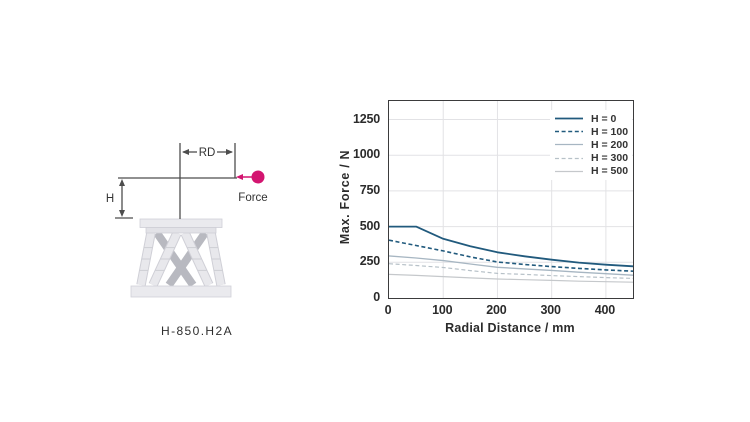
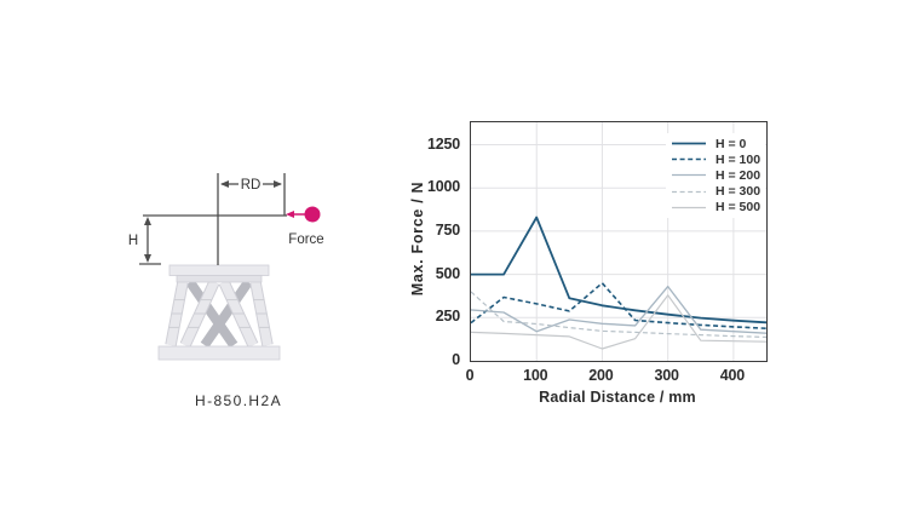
H = 100/0: 400 -> 220
H = 300/0: 240 -> 400
H = 0/100: 420 -> 830
H = 200/100: 260 -> 170
H = 100/200: 250 -> 450
H = 500/200: 130 -> 70
H = 200/300: 190 -> 430
H = 500/300: 120 -> 380
